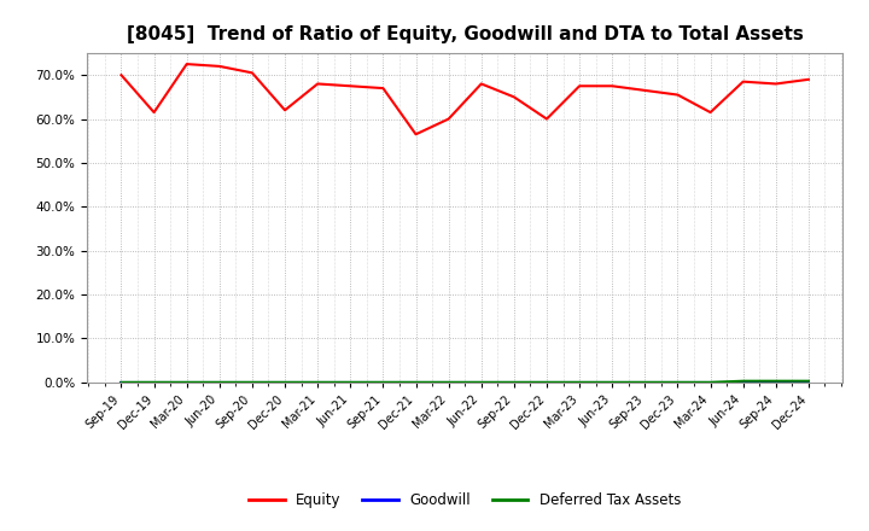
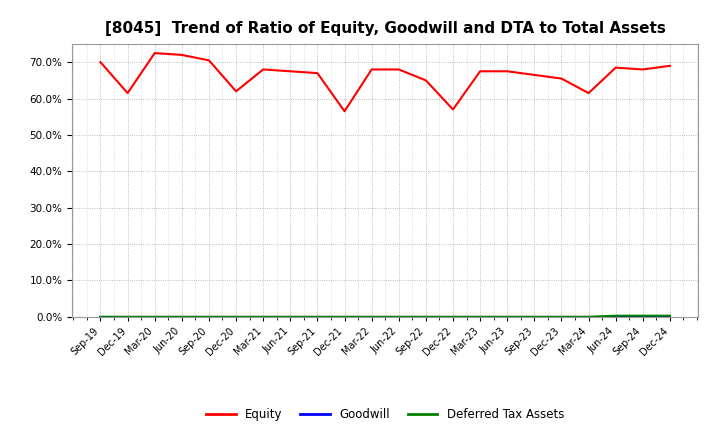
Equity/Mar-22: 60.0% -> 68.0%
Equity/Dec-22: 60.0% -> 57.0%
